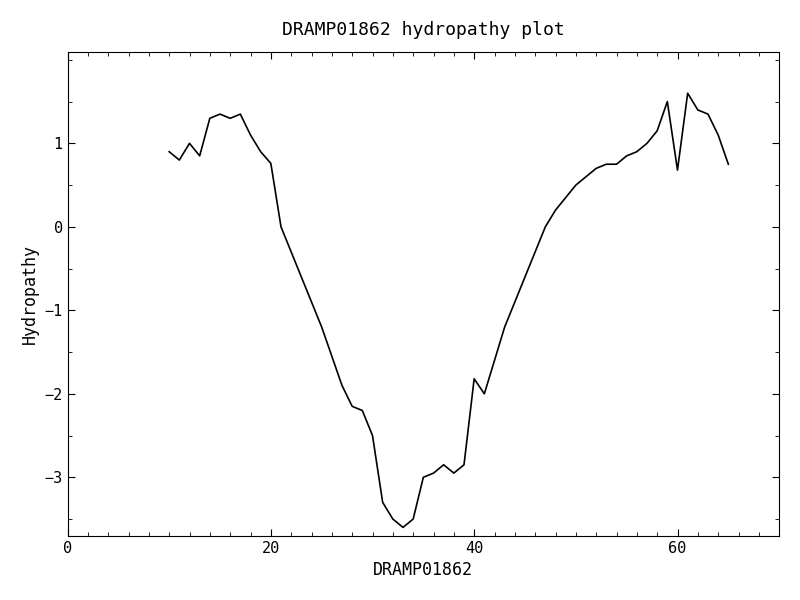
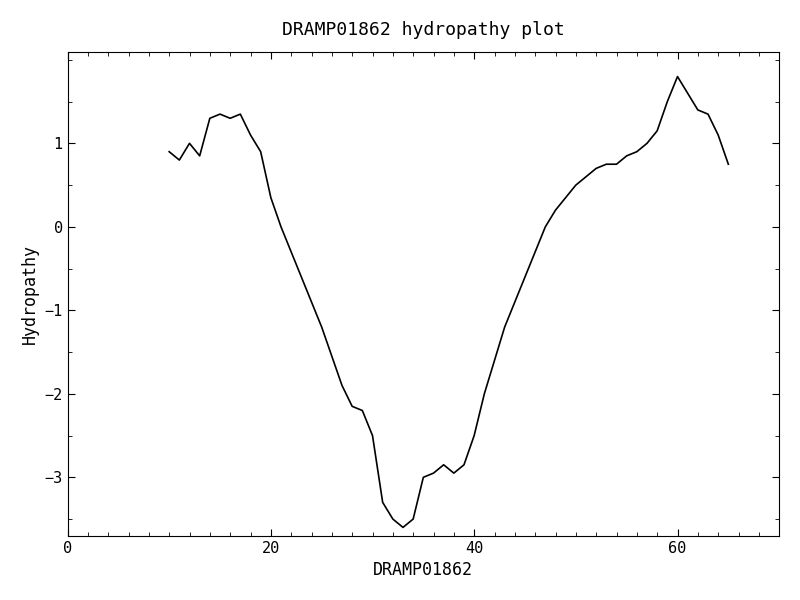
20: 0.76 -> 0.35
40: -1.82 -> -2.50
60: 0.68 -> 1.80
